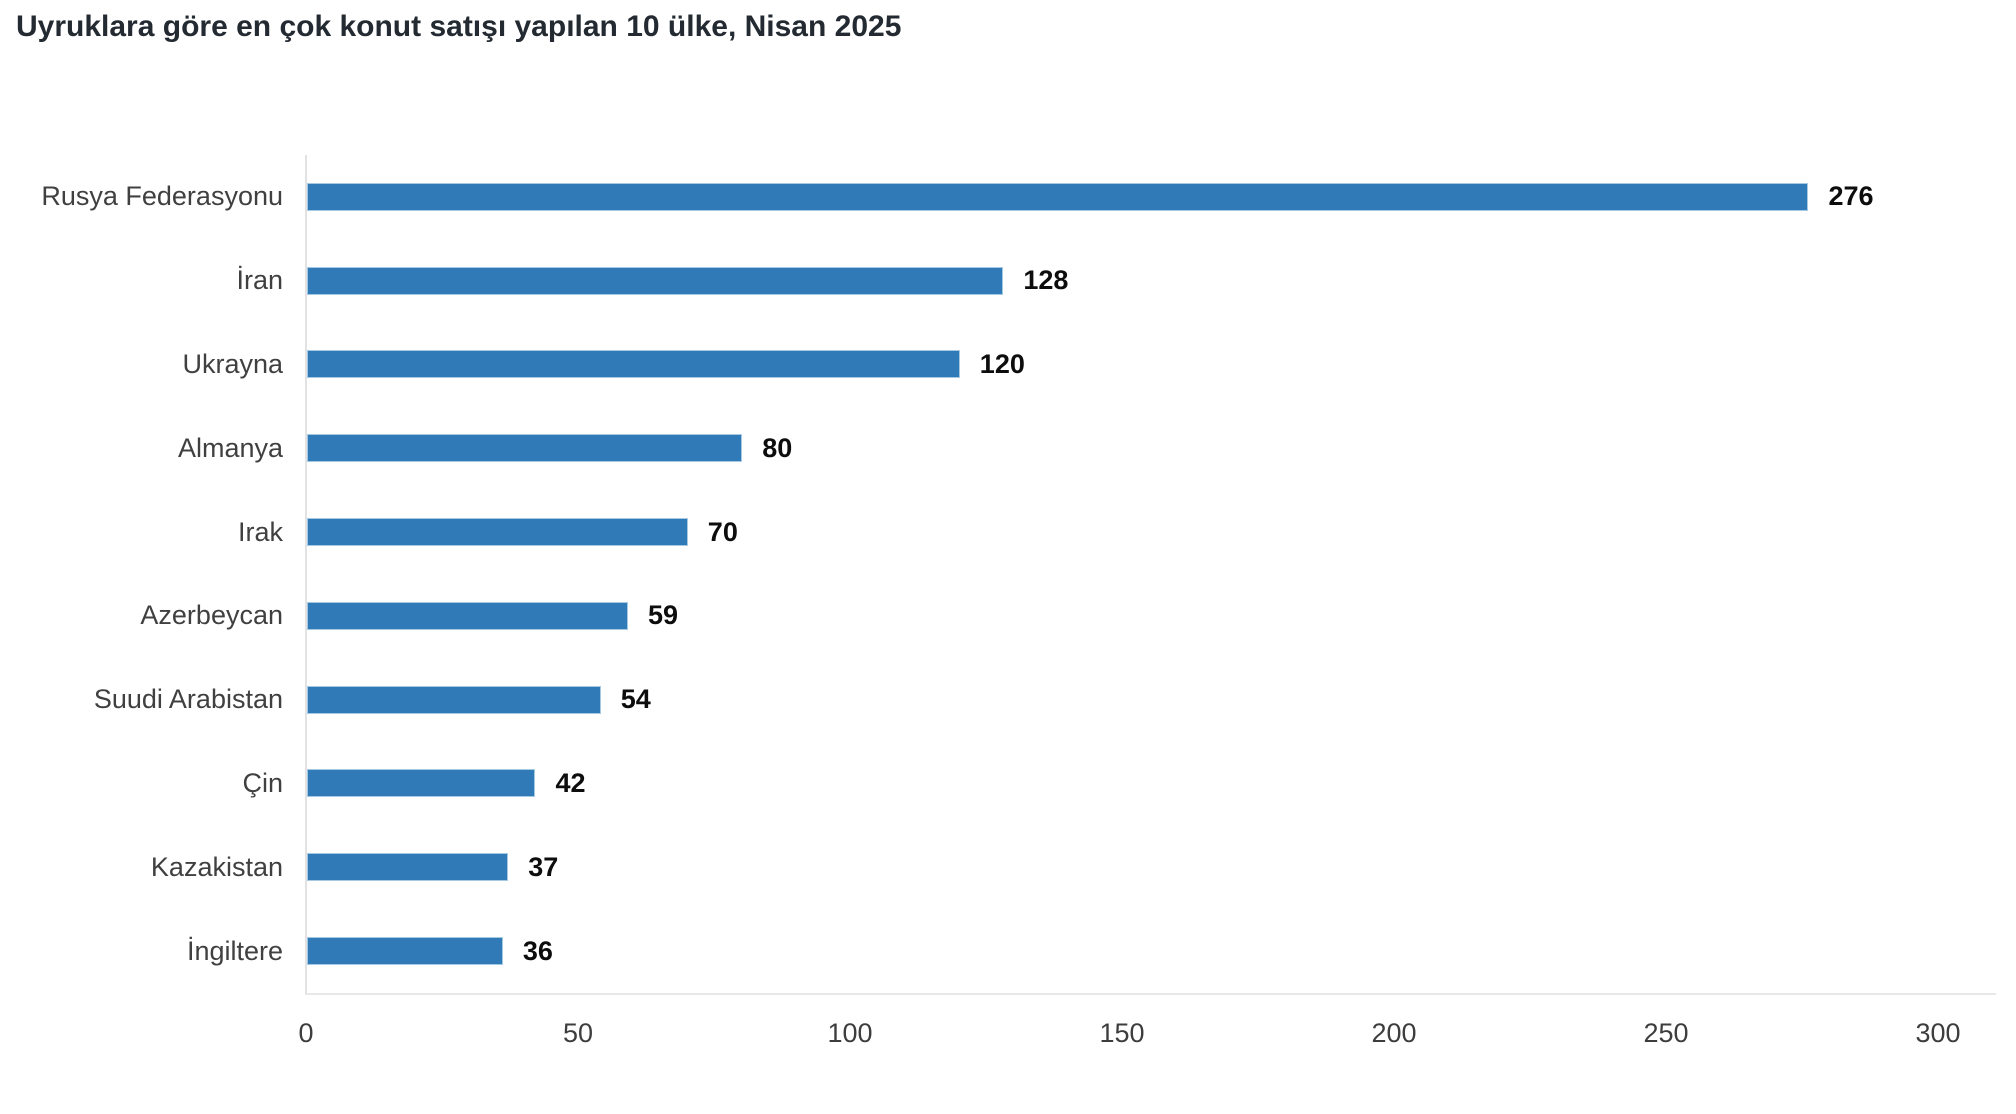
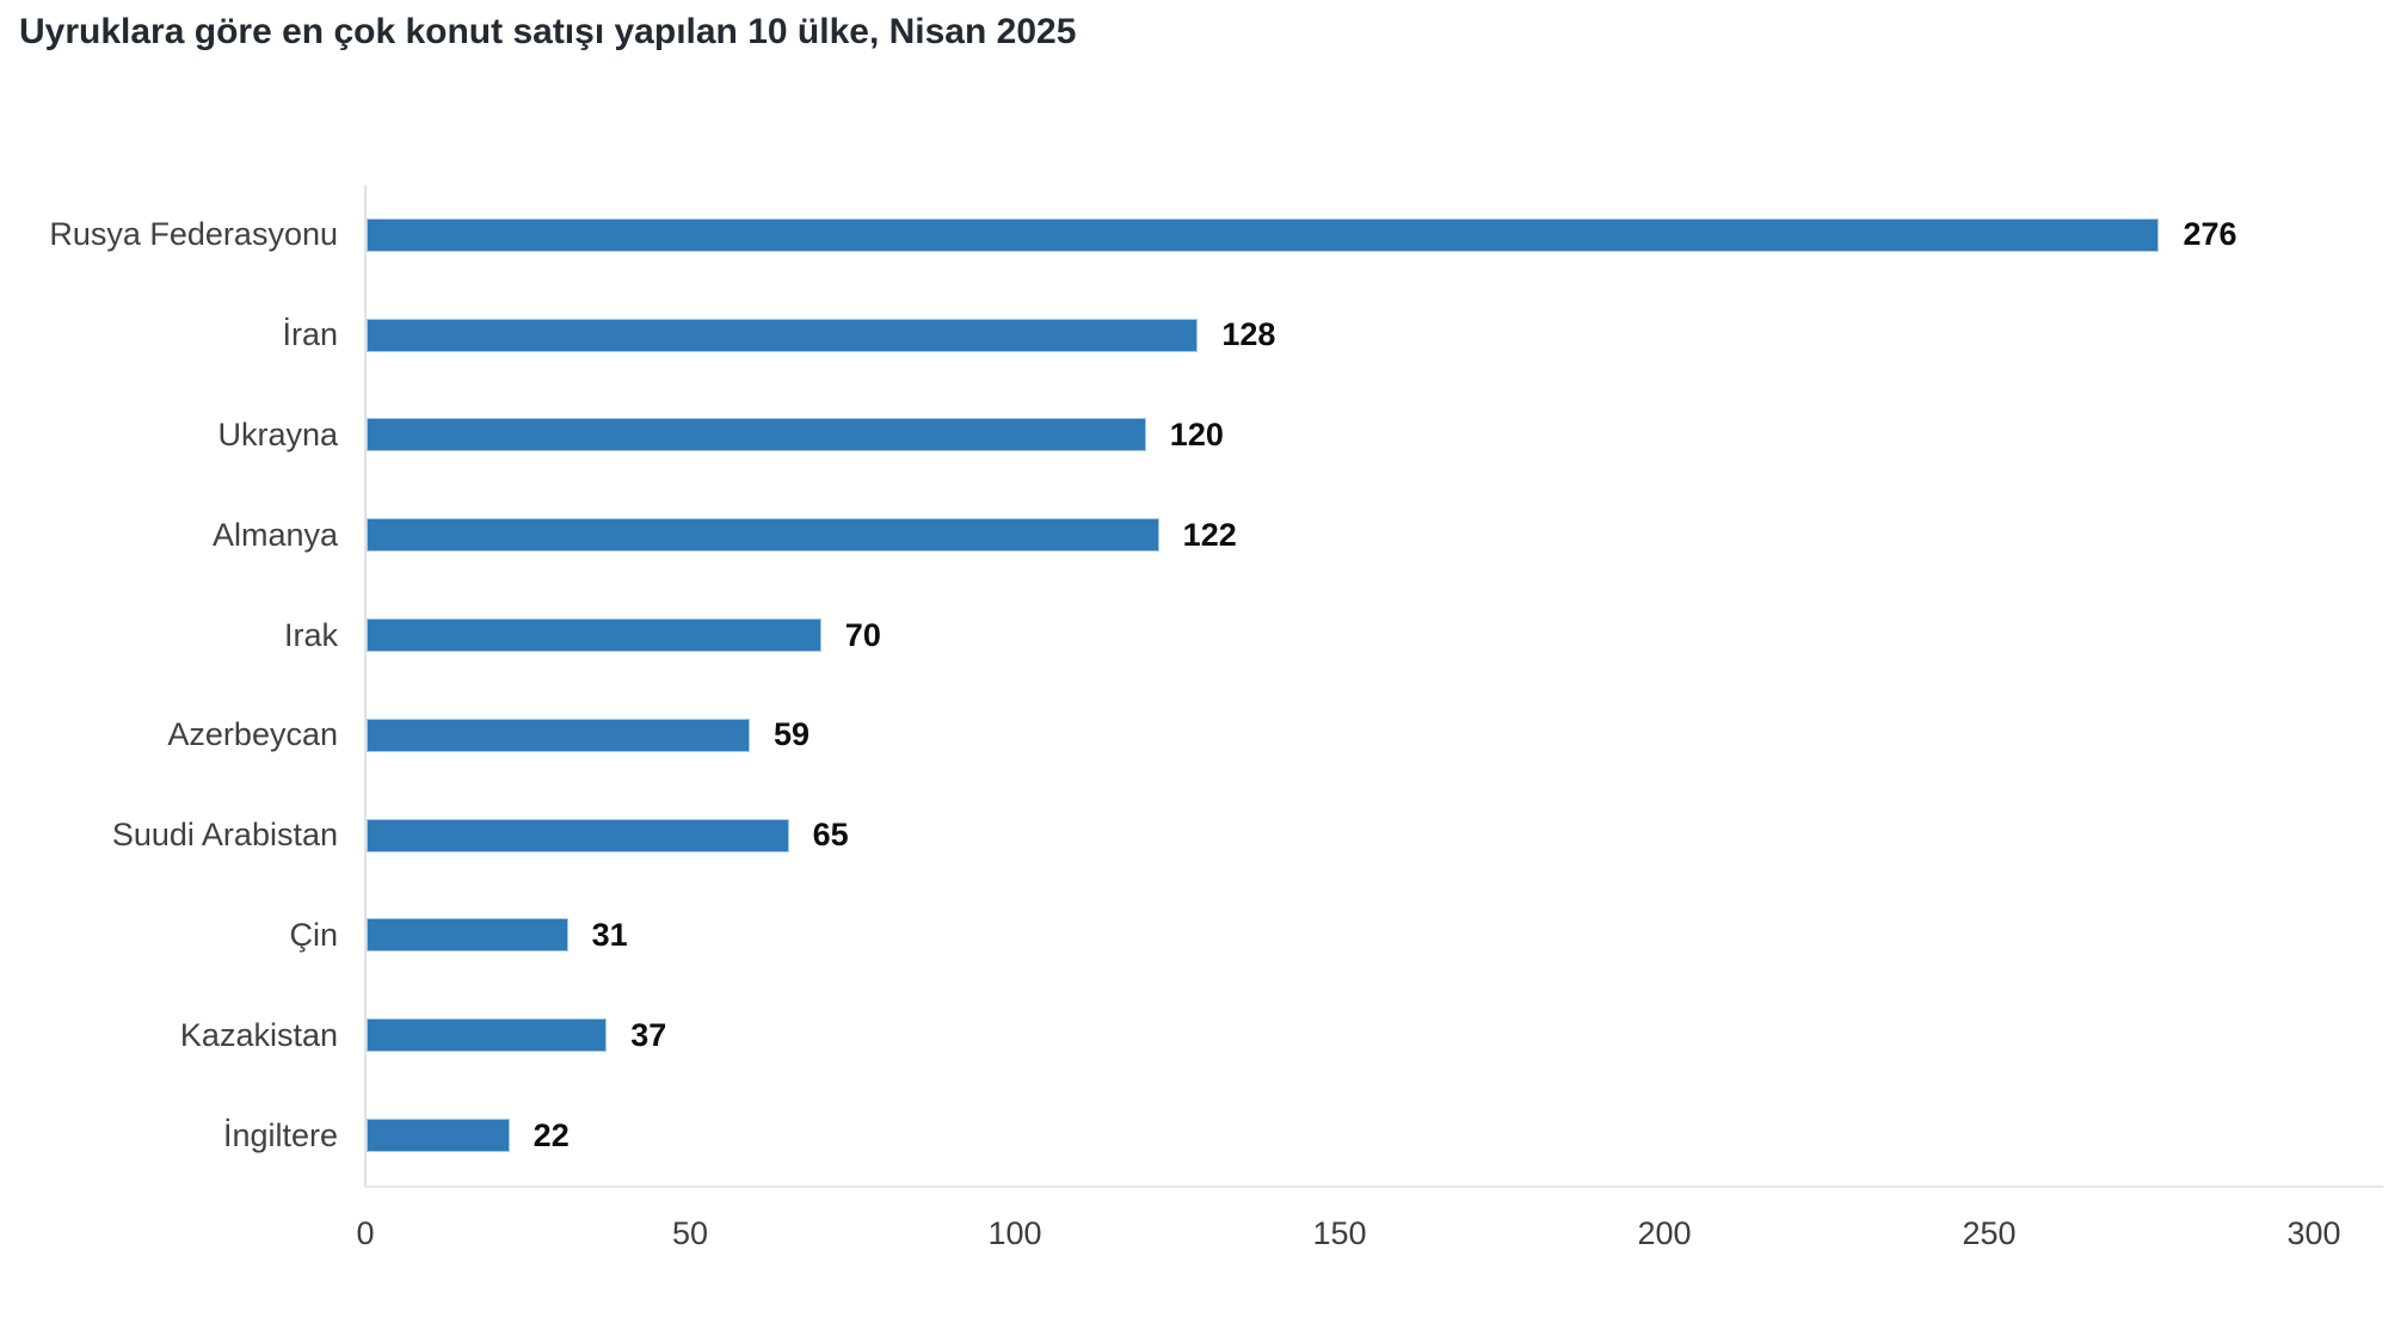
Almanya: 80 -> 122
Suudi Arabistan: 54 -> 65
Çin: 42 -> 31
İngiltere: 36 -> 22
